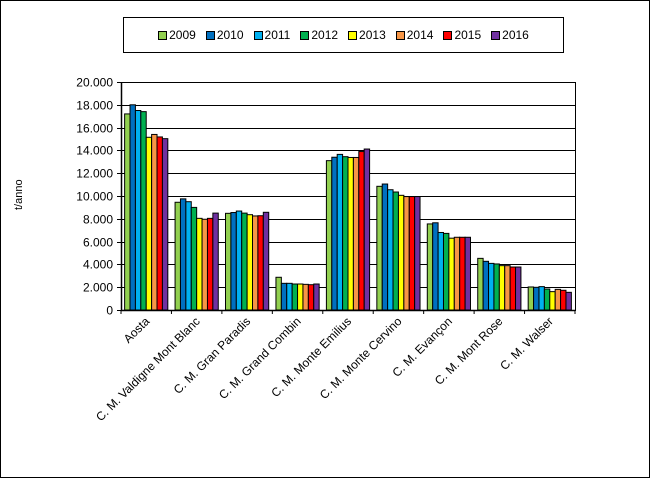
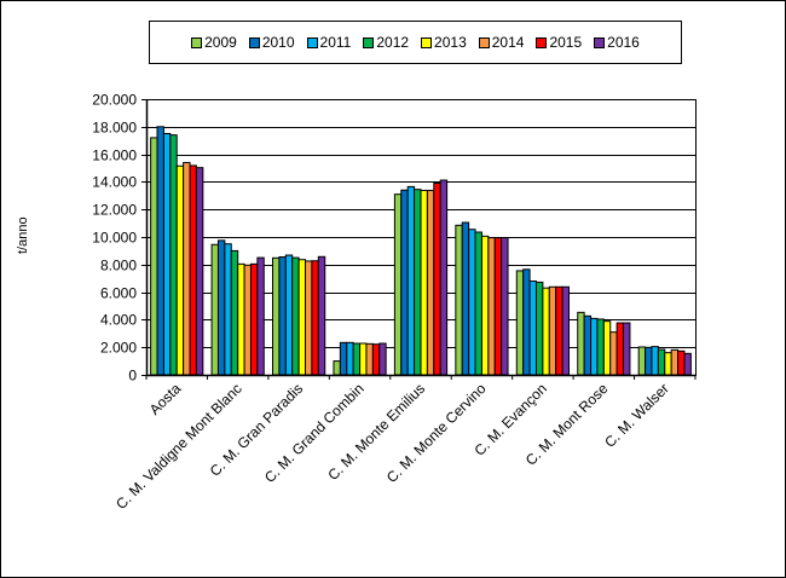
2009/C. M. Grand Combin: 2900 -> 1000
2014/C. M. Mont Rose: 3900 -> 3100
